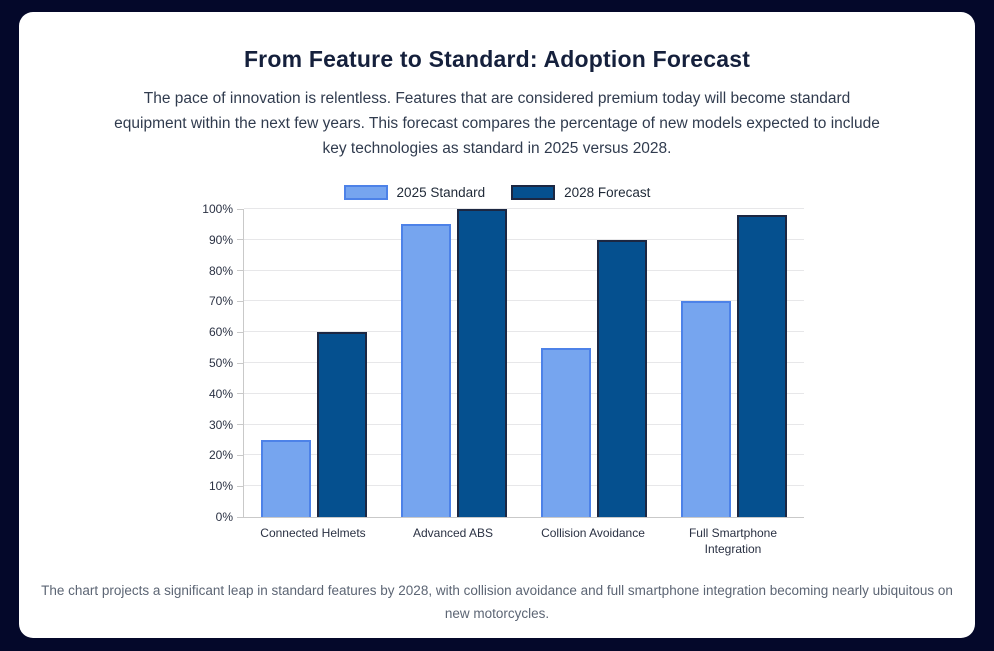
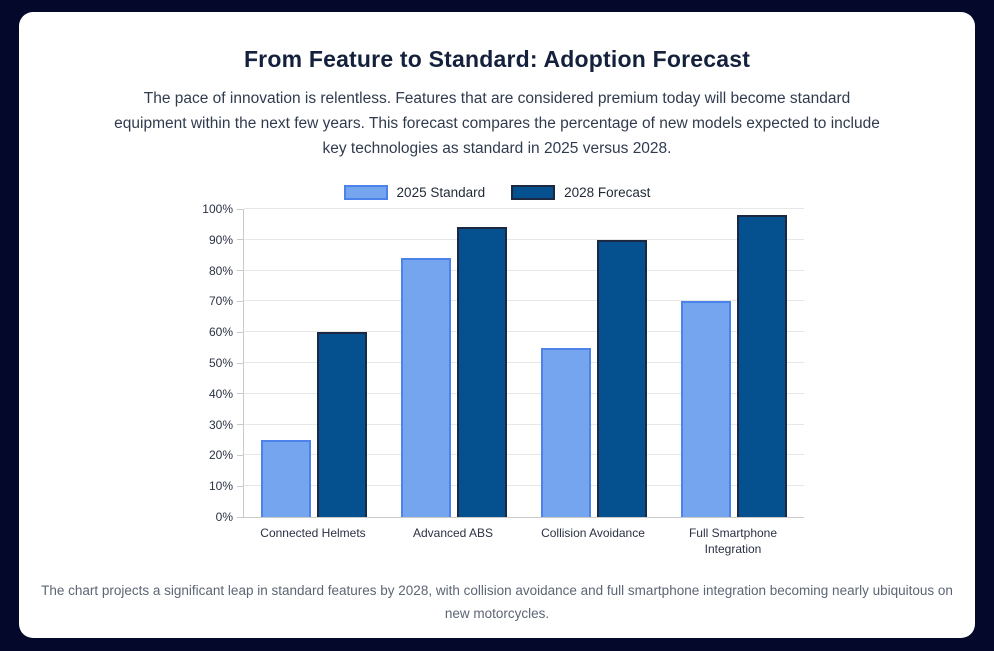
2025 Standard/Advanced ABS: 95% -> 84%
2028 Forecast/Advanced ABS: 100% -> 94%
